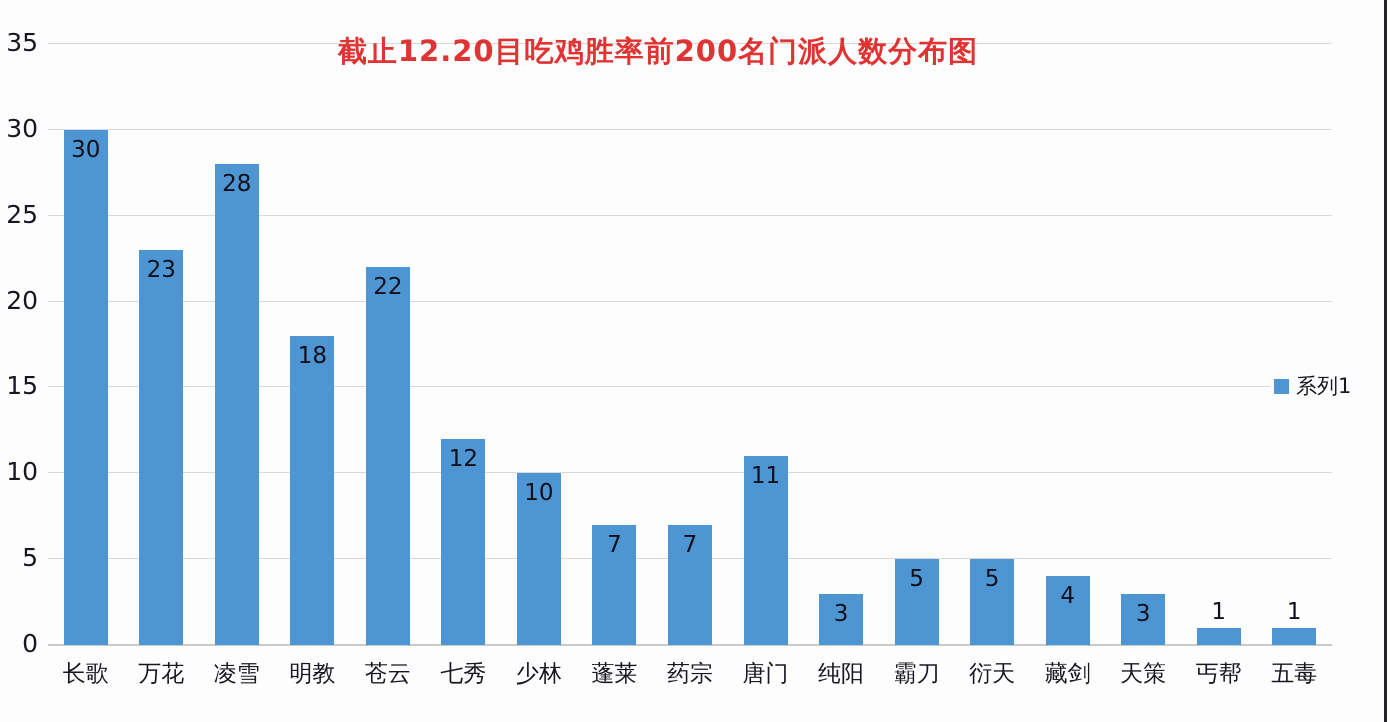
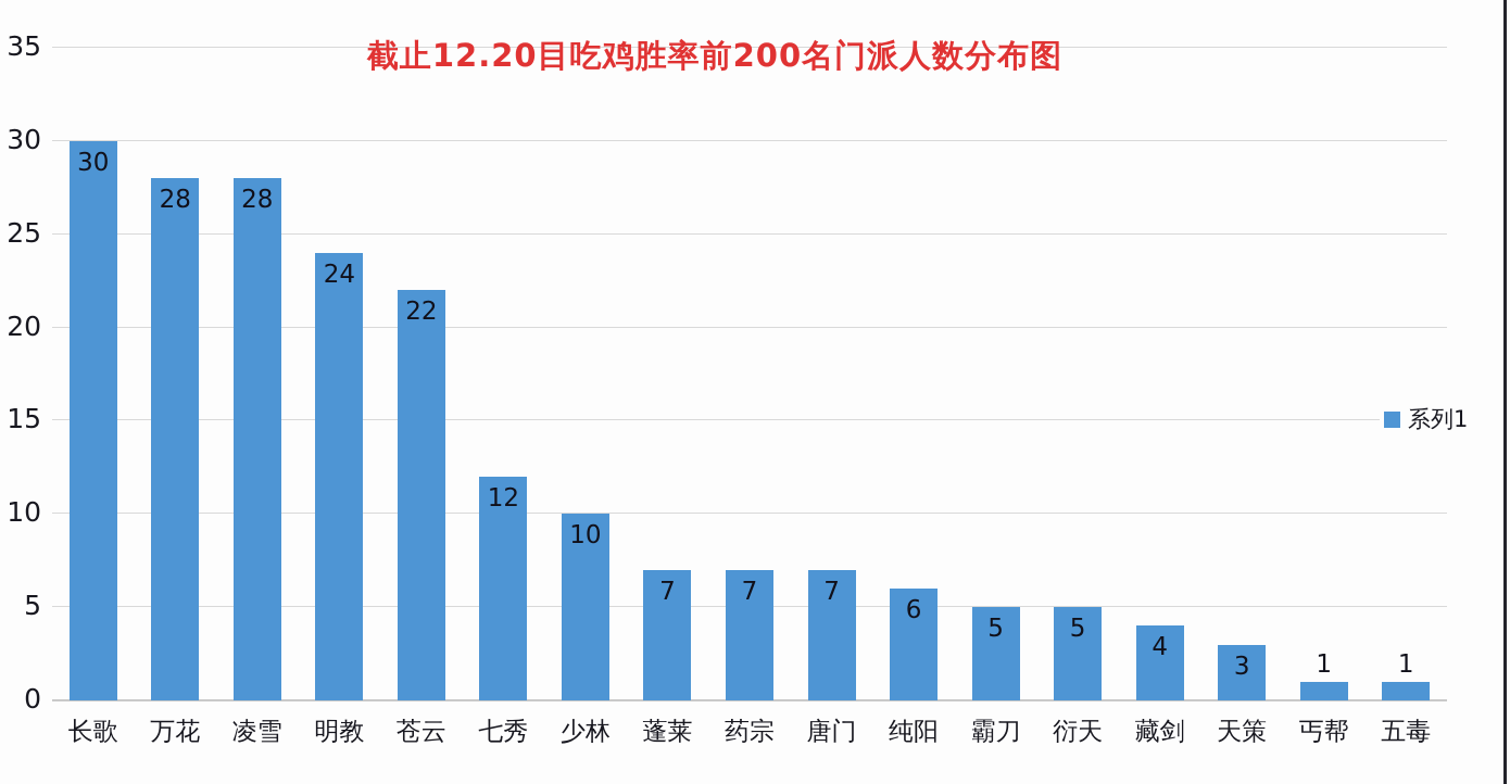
万花: 23 -> 28
明教: 18 -> 24
唐门: 11 -> 7
纯阳: 3 -> 6
